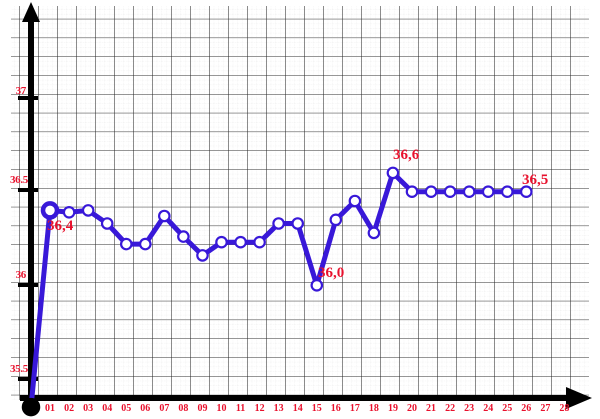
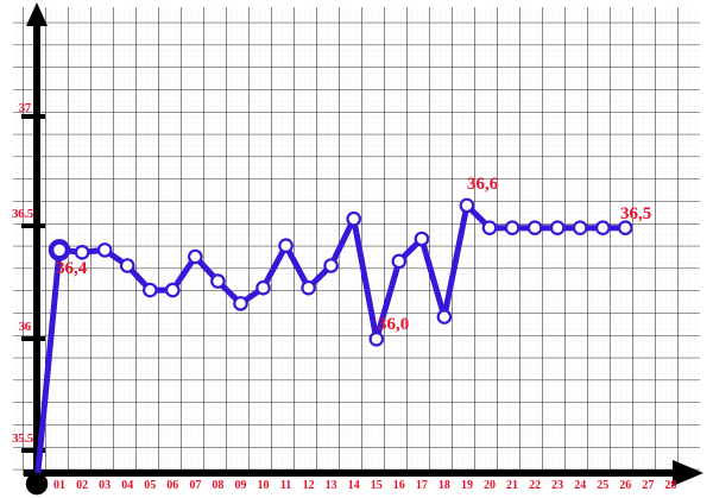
11: 36.23 -> 36.42
14: 36.33 -> 36.54
18: 36.28 -> 36.10
